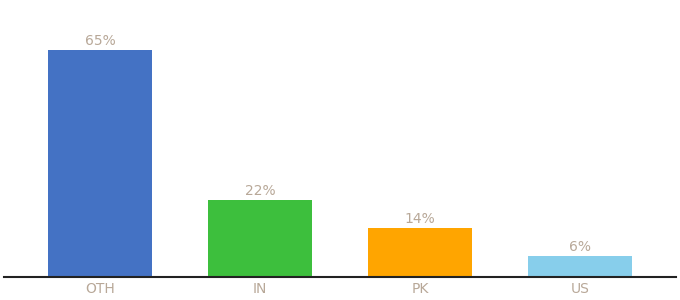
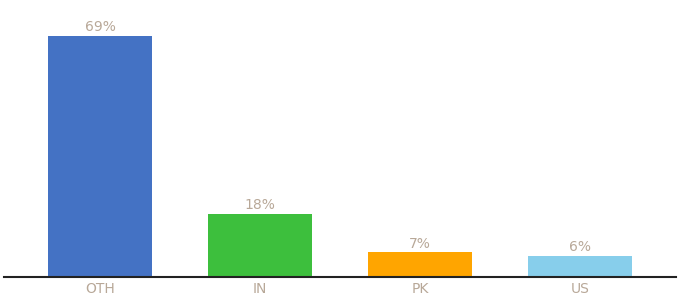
OTH: 65% -> 69%
IN: 22% -> 18%
PK: 14% -> 7%
